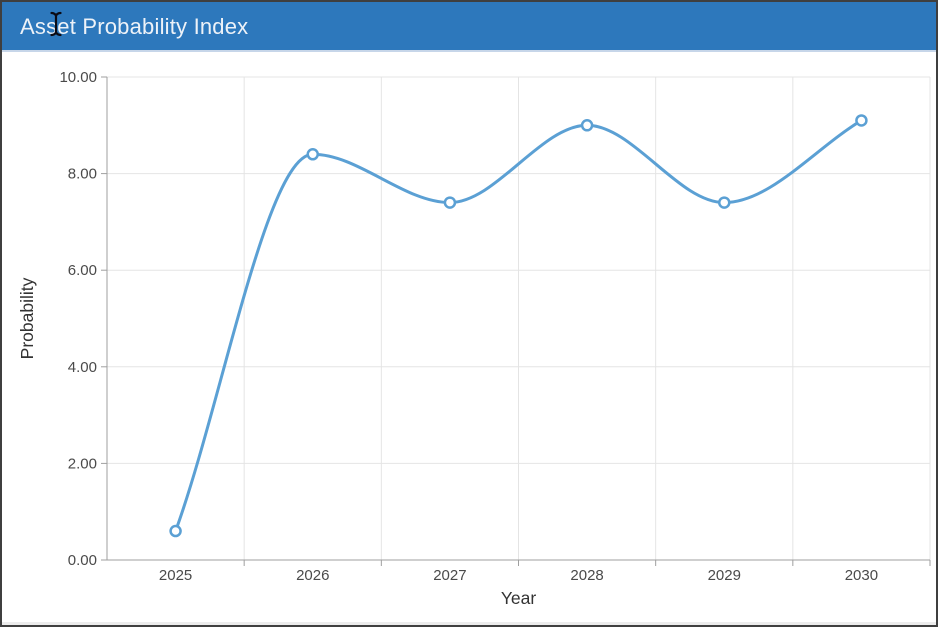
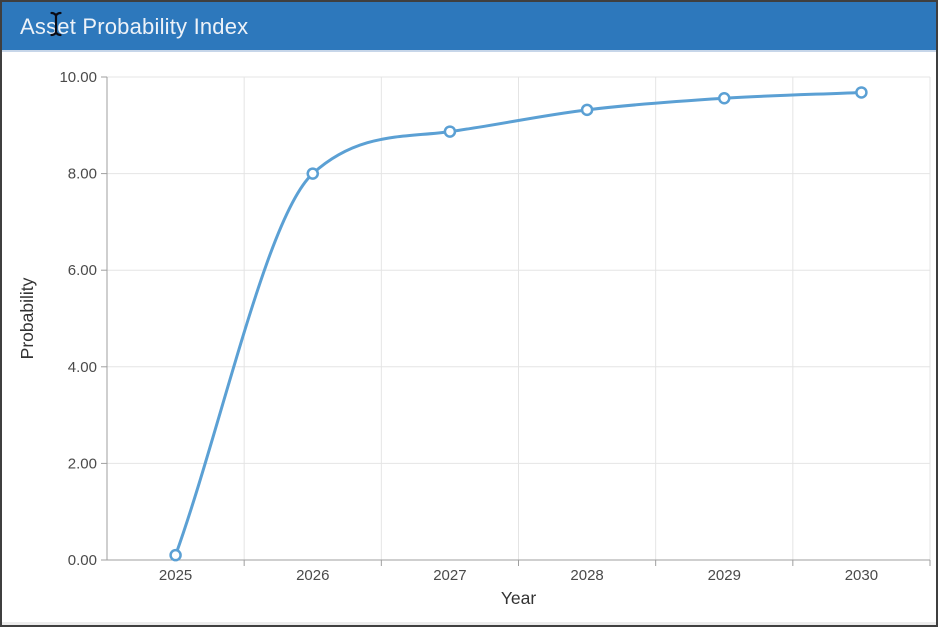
2025: 0.6 -> 0.1
2026: 8.4 -> 8.0
2027: 7.4 -> 8.9
2028: 9.0 -> 9.3
2029: 7.4 -> 9.6
2030: 9.1 -> 9.7
